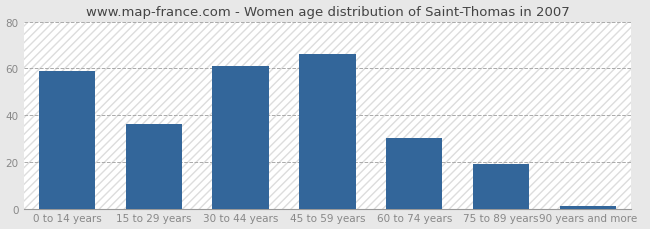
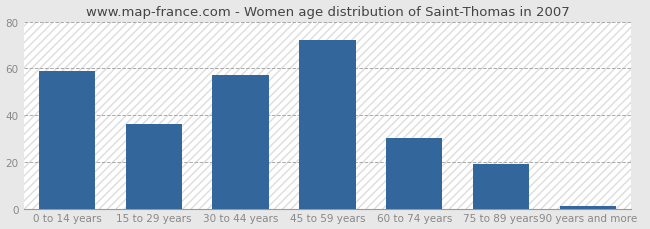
30 to 44 years: 61 -> 57
45 to 59 years: 66 -> 72
